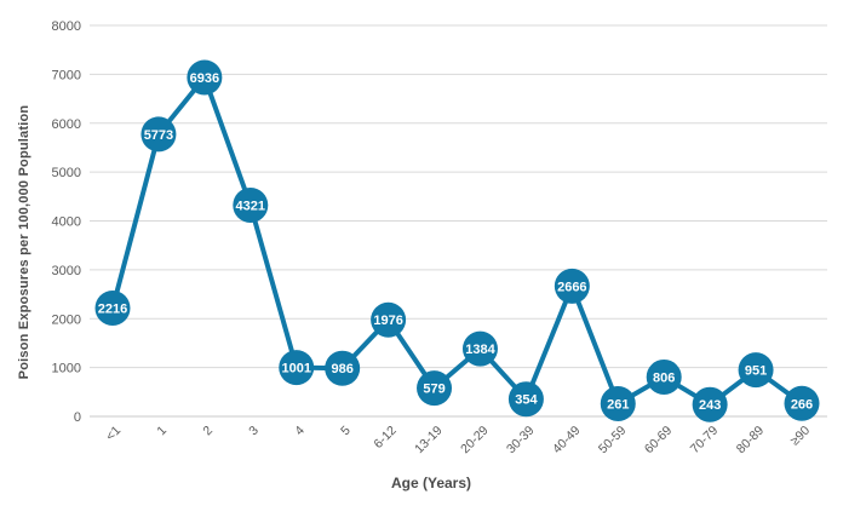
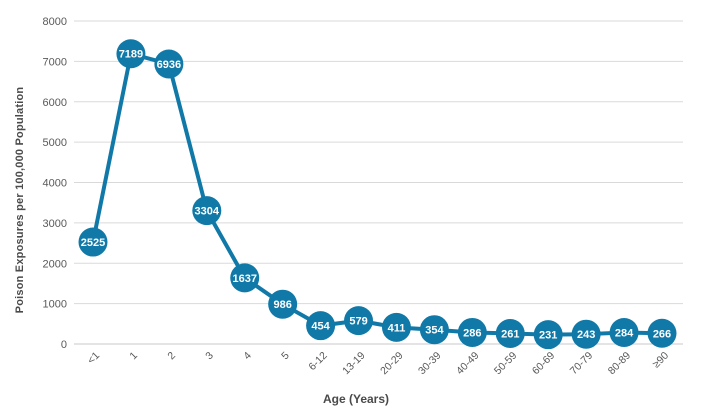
<1: 2216 -> 2525
1: 5773 -> 7189
3: 4321 -> 3304
4: 1001 -> 1637
6-12: 1976 -> 454
20-29: 1384 -> 411
40-49: 2666 -> 286
60-69: 806 -> 231
80-89: 951 -> 284
